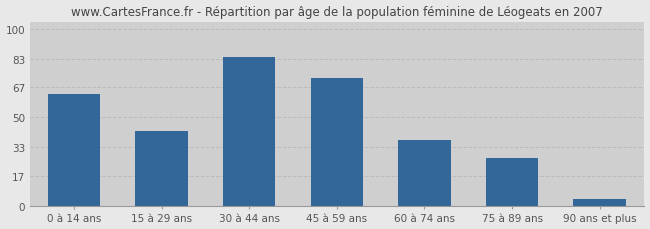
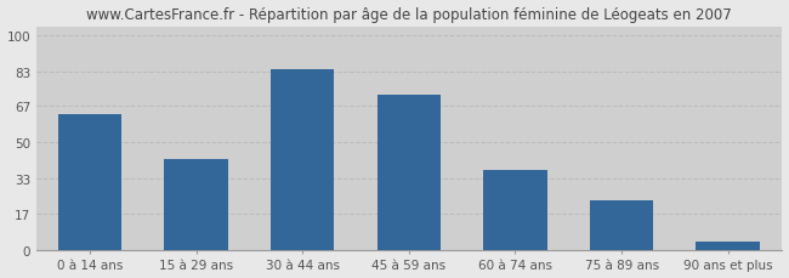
75 à 89 ans: 27 -> 23
